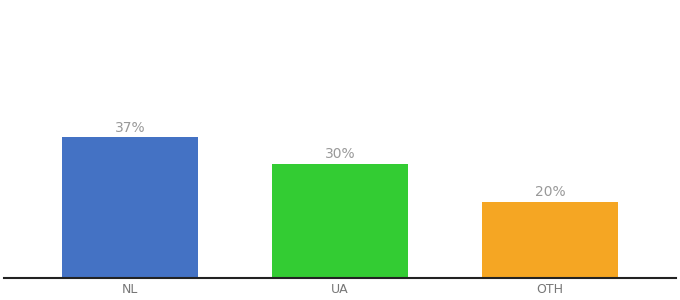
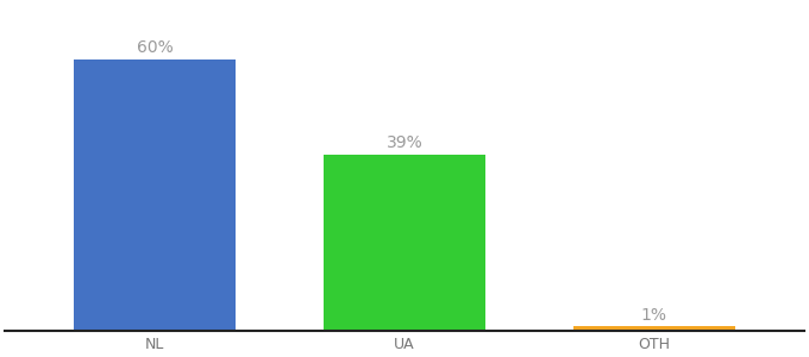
NL: 37% -> 60%
UA: 30% -> 39%
OTH: 20% -> 1%
